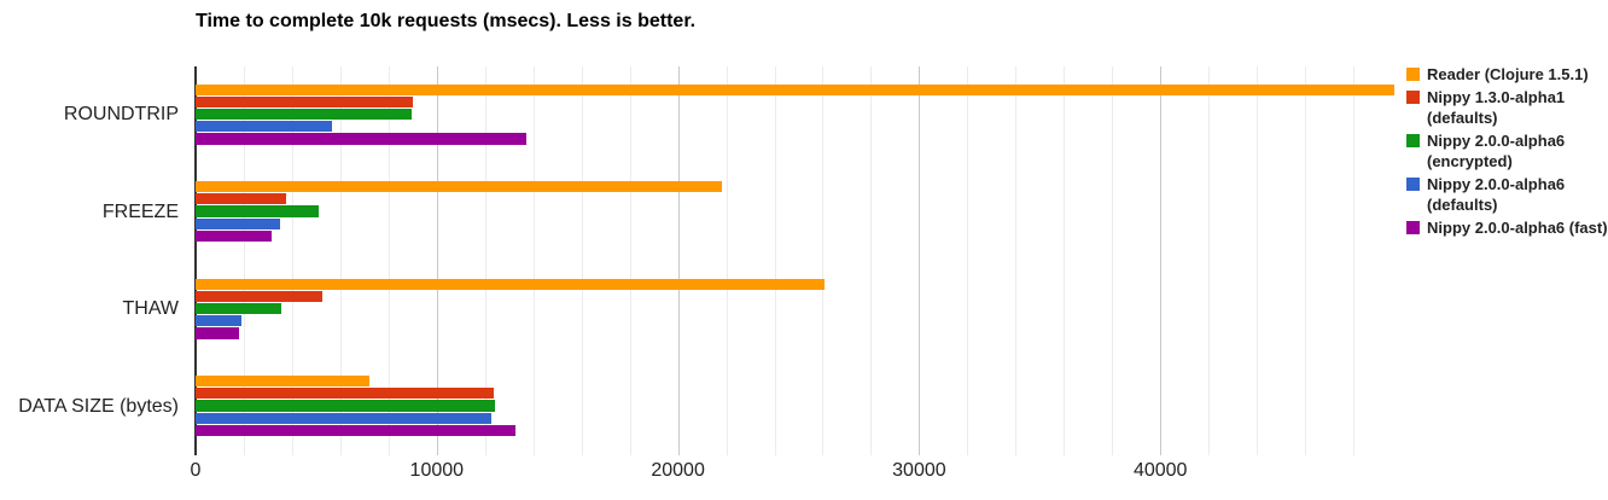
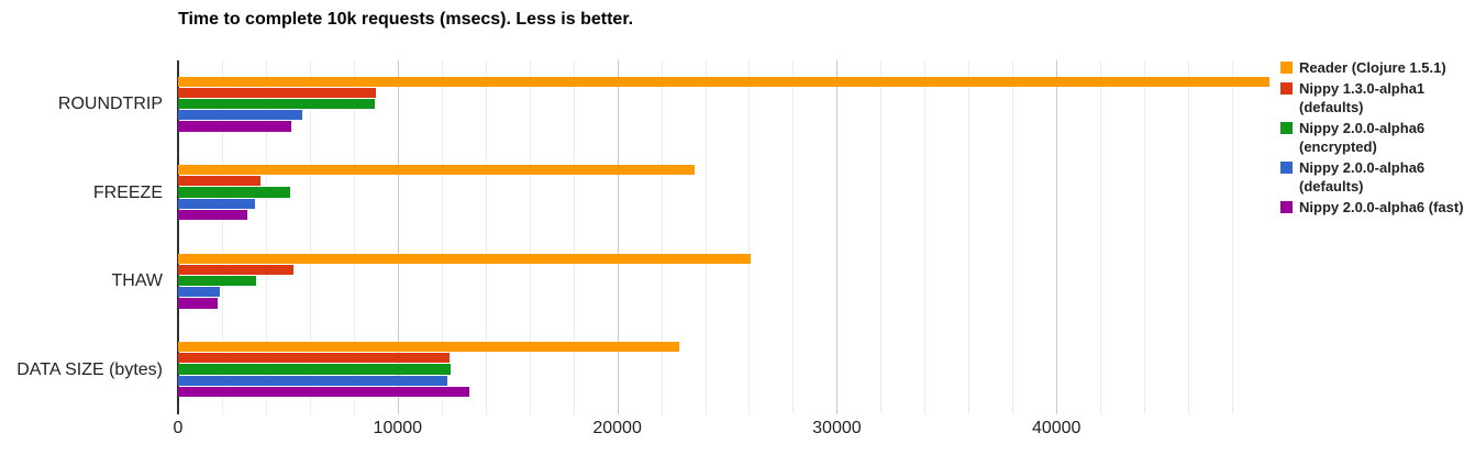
Nippy 2.0.0-alpha6 (fast)/ROUNDTRIP: 13700 -> 5200
Reader (Clojure 1.5.1)/FREEZE: 21800 -> 23500
Reader (Clojure 1.5.1)/DATA SIZE (bytes): 7200 -> 22800
